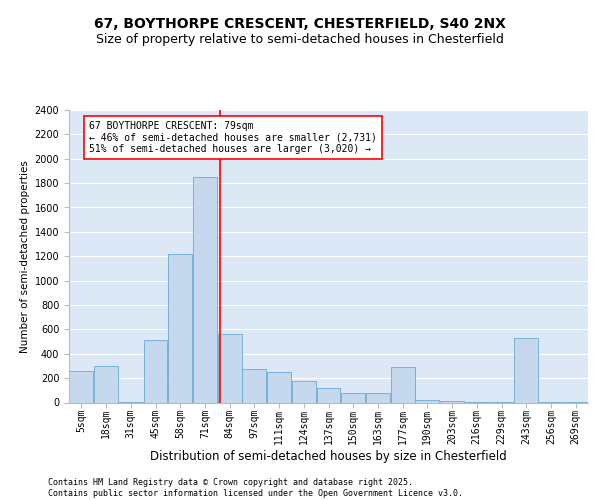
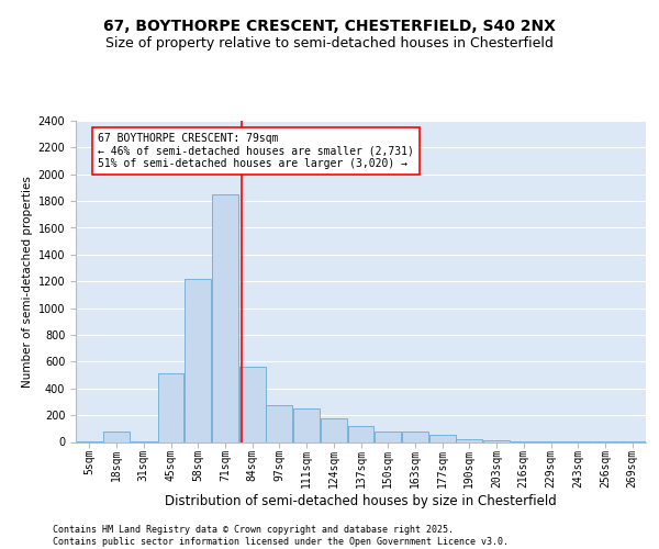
5sqm: 260 -> 10
18sqm: 300 -> 80
177sqm: 290 -> 50
243sqm: 530 -> 0
